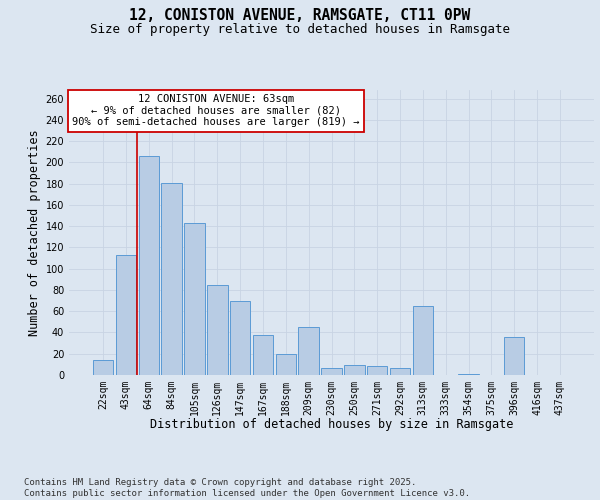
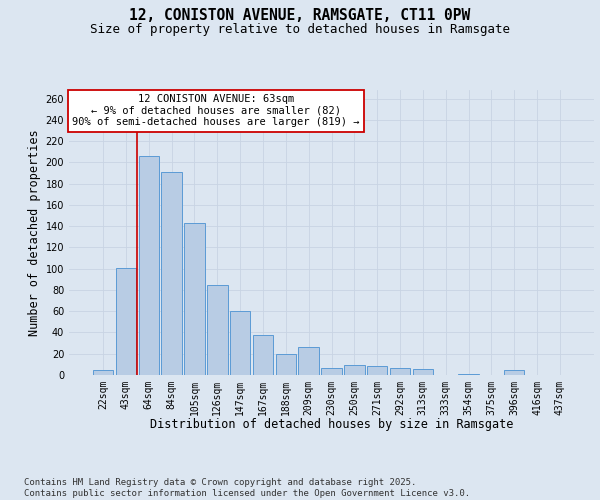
22sqm: 14 -> 5
43sqm: 113 -> 101
84sqm: 181 -> 191
147sqm: 70 -> 60
209sqm: 45 -> 26
313sqm: 65 -> 6
396sqm: 36 -> 5
